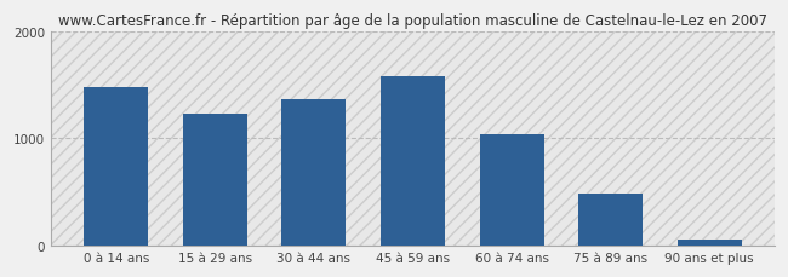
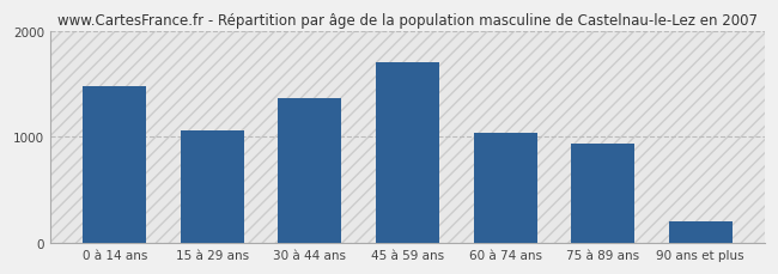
15 à 29 ans: 1230 -> 1060
45 à 59 ans: 1580 -> 1700
75 à 89 ans: 480 -> 940
90 ans et plus: 60 -> 200
